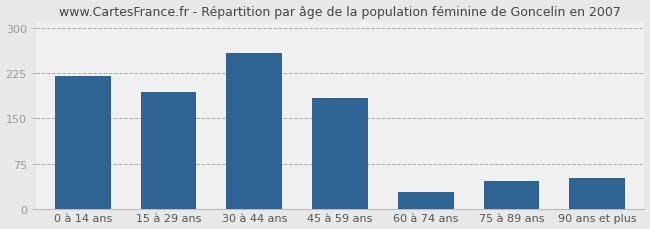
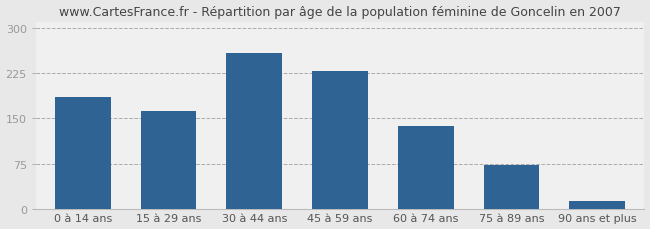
0 à 14 ans: 220 -> 185
15 à 29 ans: 194 -> 163
45 à 59 ans: 184 -> 228
60 à 74 ans: 28 -> 138
75 à 89 ans: 46 -> 73
90 ans et plus: 52 -> 13
